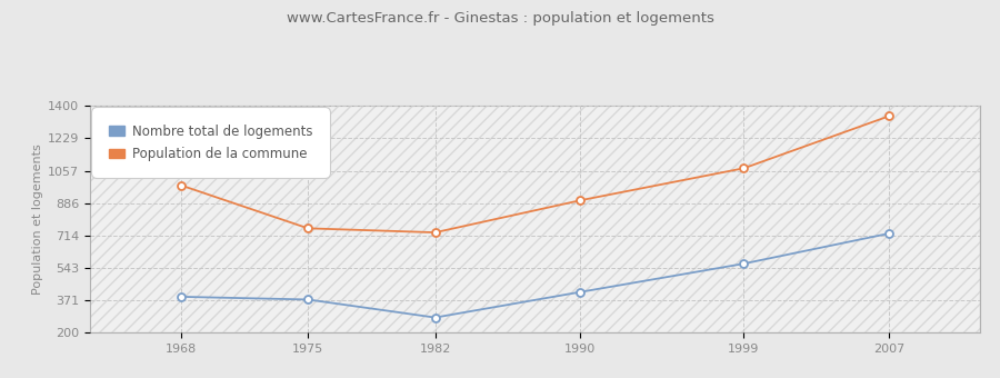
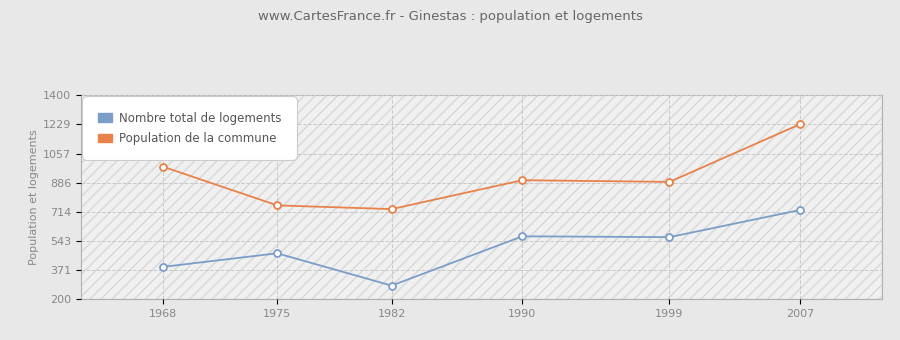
Nombre total de logements/1975: 380 -> 470
Nombre total de logements/1990: 420 -> 570
Population de la commune/1999: 1070 -> 890
Population de la commune/2007: 1350 -> 1230
